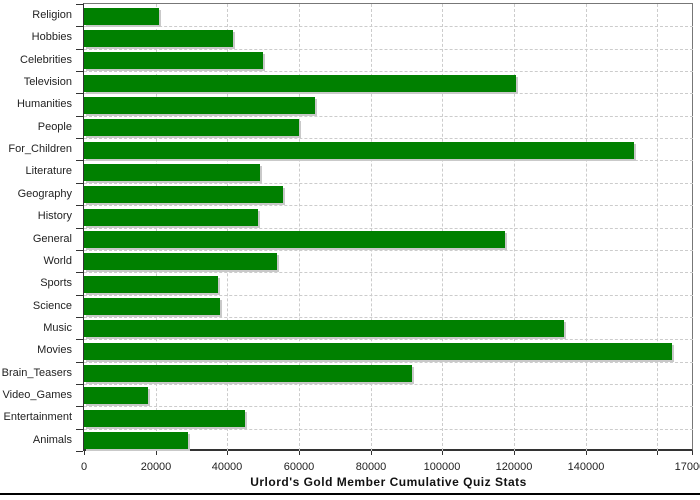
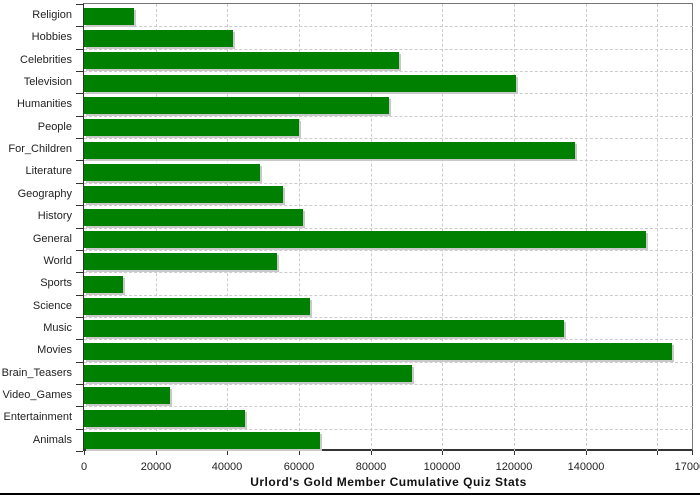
Religion: 21000 -> 14000
Celebrities: 50000 -> 88000
Humanities: 64000 -> 85000
For_Children: 154000 -> 137000
History: 48000 -> 61000
General: 118000 -> 157000
Sports: 38000 -> 11000
Science: 38000 -> 63000
Video_Games: 18000 -> 24000
Animals: 29000 -> 66000
